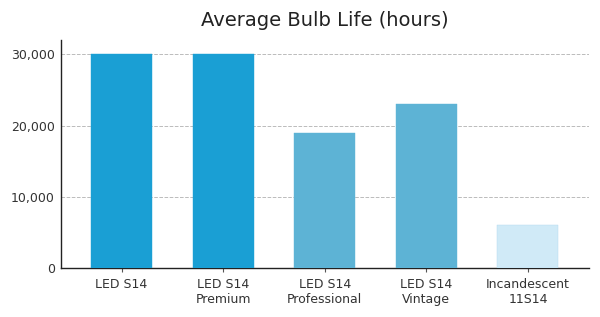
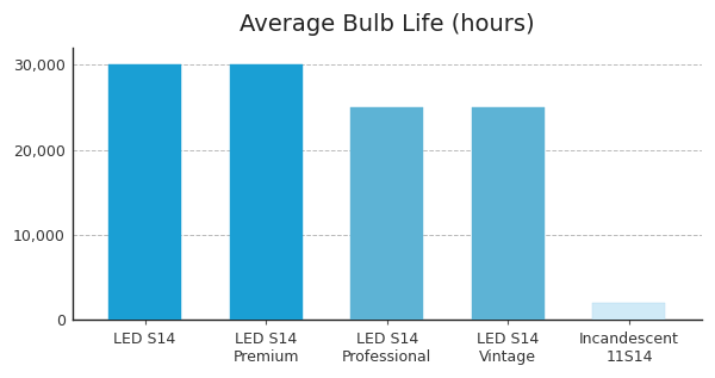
LED S14 Professional: 19,000 -> 25,000
LED S14 Vintage: 23,000 -> 25,000
Incandescent 11S14: 6,000 -> 2,000
